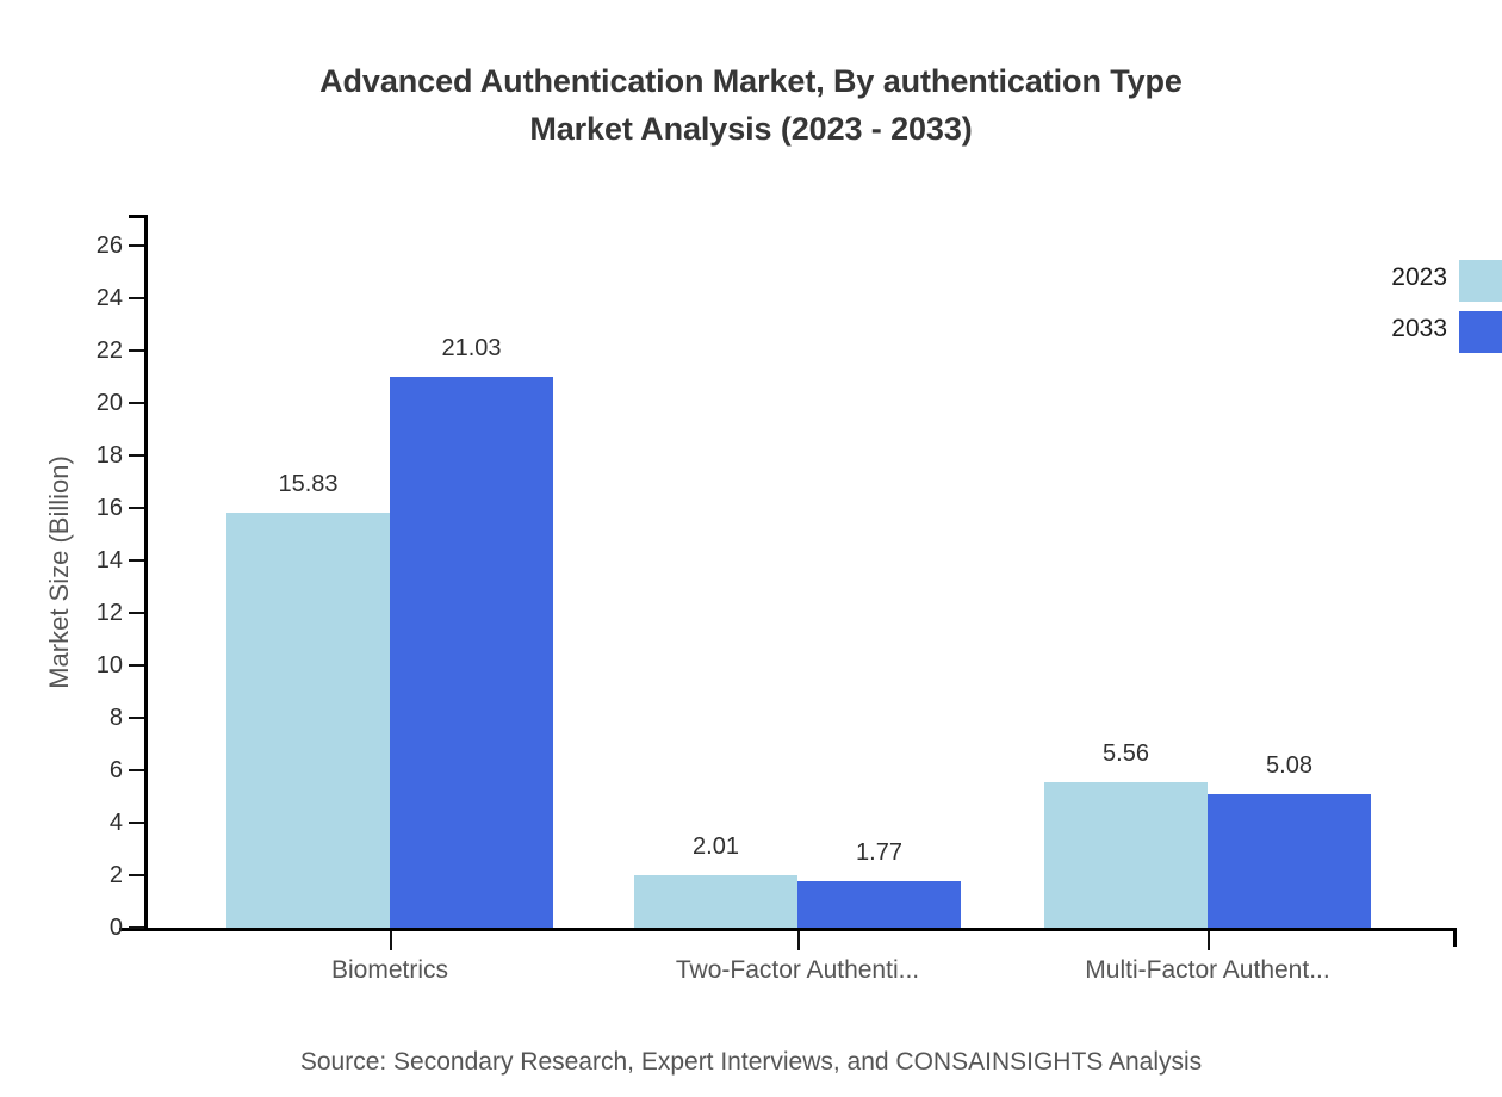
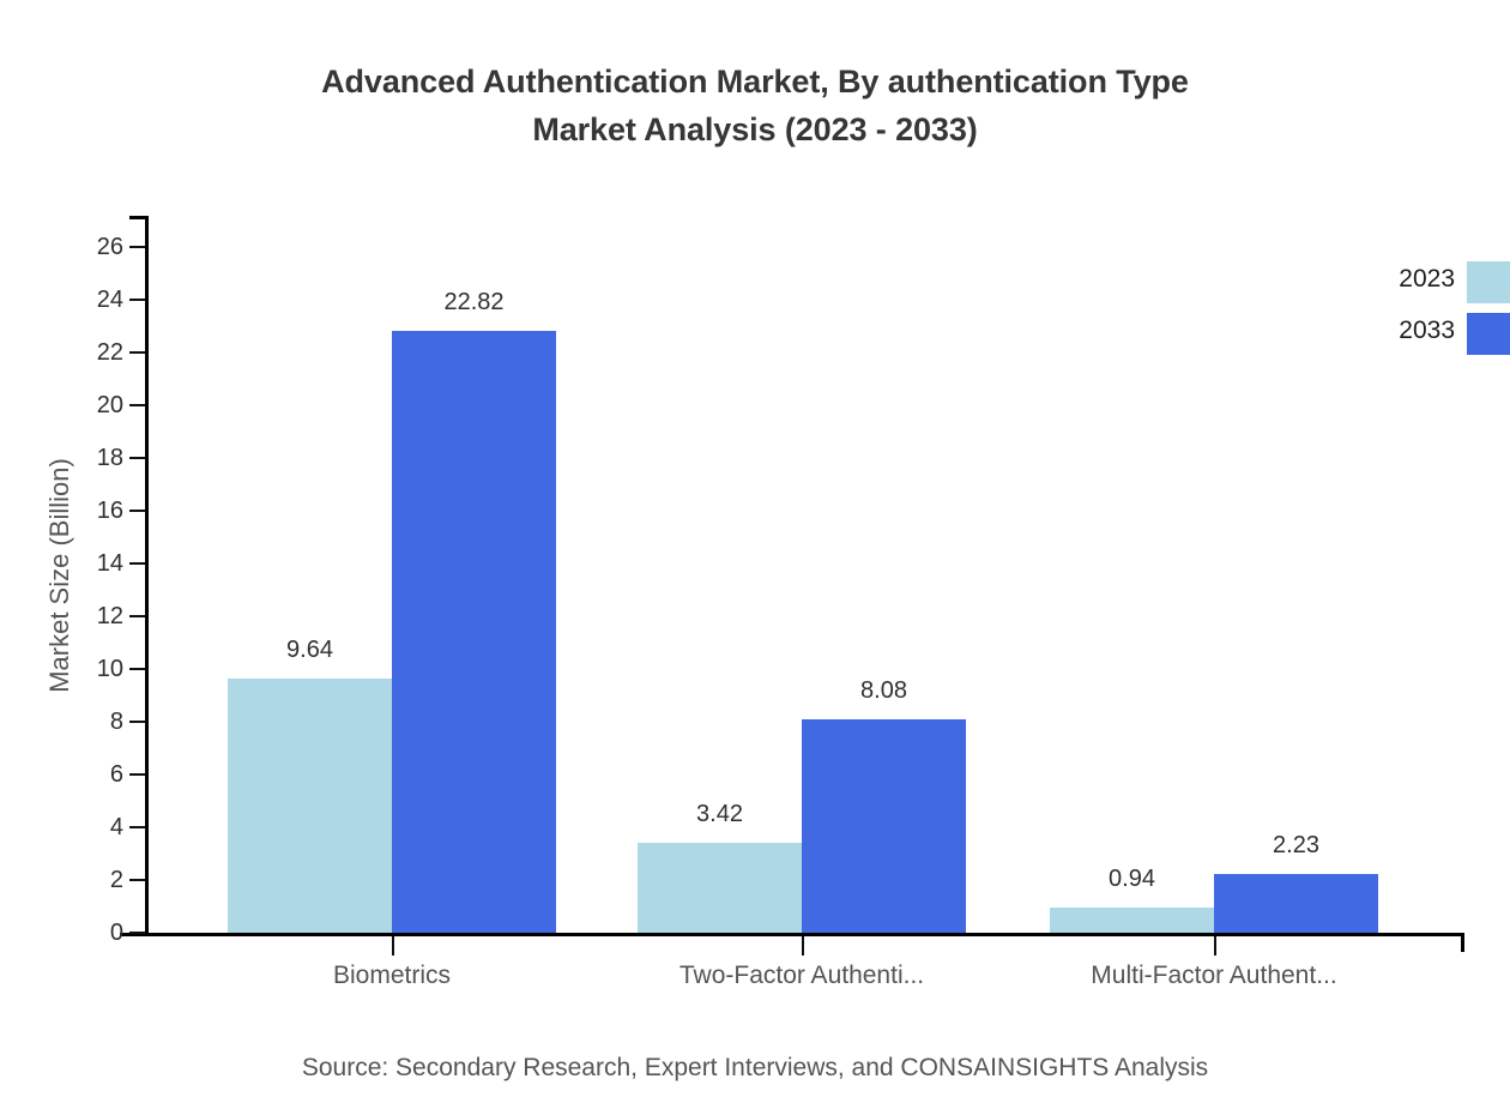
2023/Biometrics: 15.83 -> 9.64
2033/Biometrics: 21.03 -> 22.82
2023/Two-Factor Authenti...: 2.01 -> 3.42
2033/Two-Factor Authenti...: 1.77 -> 8.08
2023/Multi-Factor Authent...: 5.56 -> 0.94
2033/Multi-Factor Authent...: 5.08 -> 2.23
